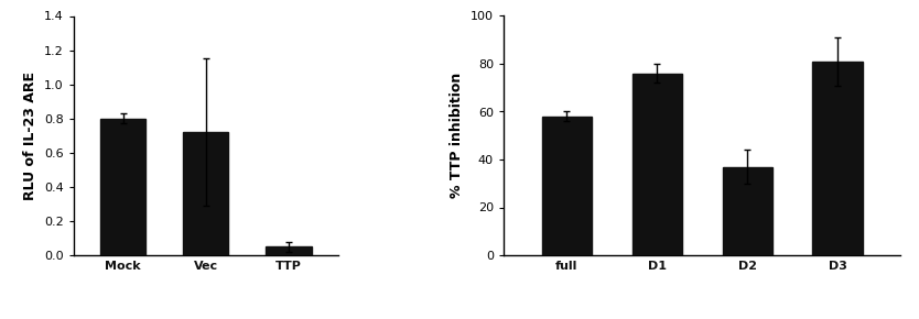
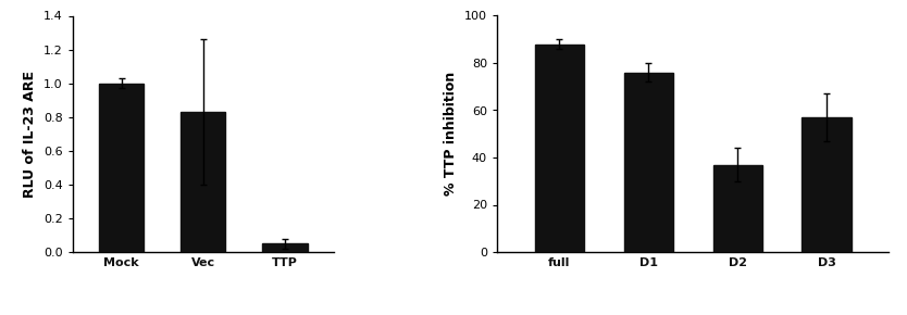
Mock: 0.80 -> 1.00
Vec: 0.72 -> 0.83
full: 58 -> 88
D3: 81 -> 57
